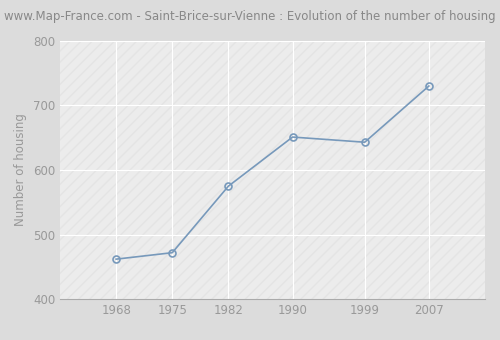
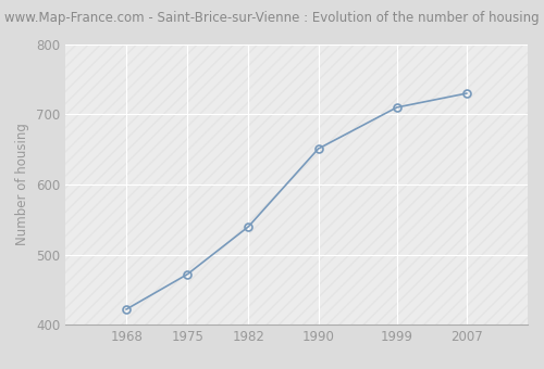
1968: 462 -> 422
1982: 575 -> 540
1999: 643 -> 710
